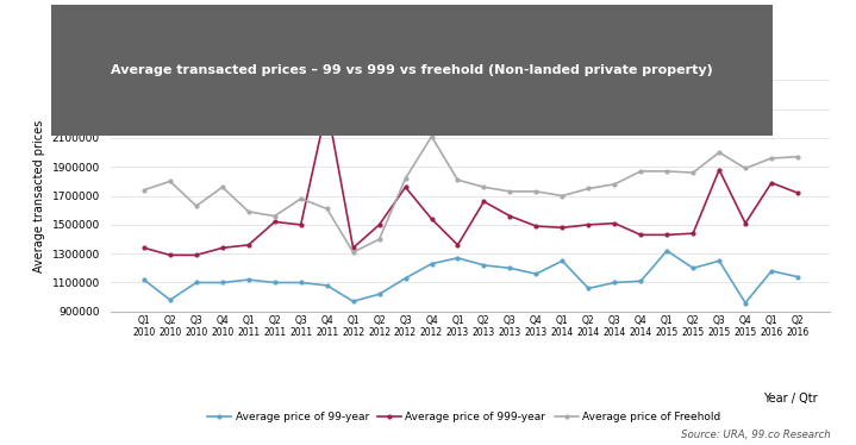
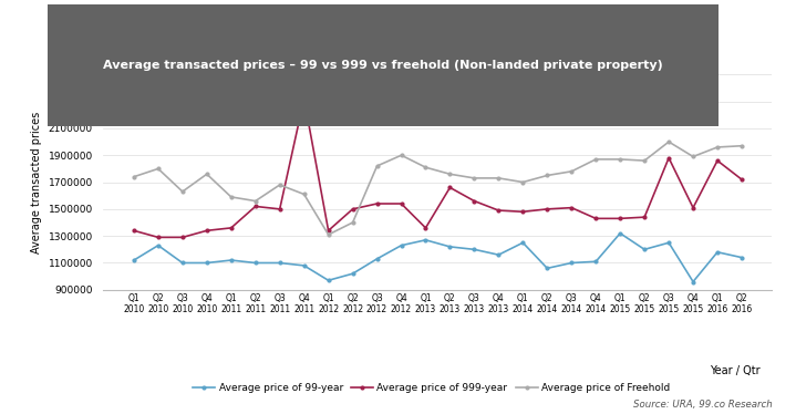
Average price of 99-year/Q2 2010: 980000 -> 1230000
Average price of 999-year/Q3 2012: 1760000 -> 1540000
Average price of Freehold/Q4 2012: 2110000 -> 1900000
Average price of 999-year/Q1 2016: 1790000 -> 1860000
